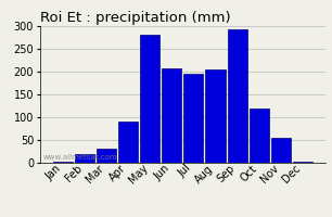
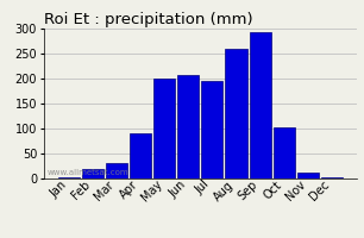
May: 280 -> 200
Aug: 205 -> 260
Oct: 120 -> 102
Nov: 55 -> 13
